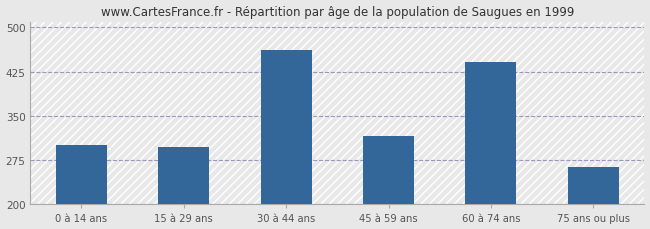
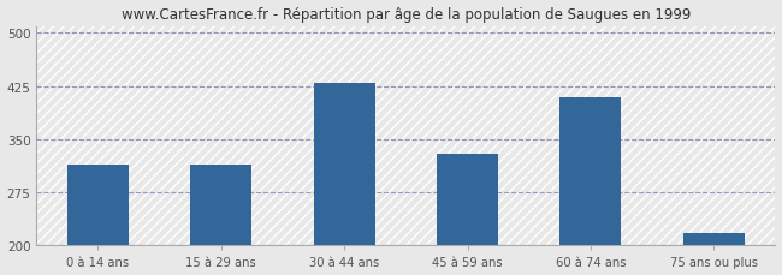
0 à 14 ans: 300 -> 315
15 à 29 ans: 298 -> 315
30 à 44 ans: 462 -> 430
45 à 59 ans: 316 -> 330
60 à 74 ans: 442 -> 410
75 ans ou plus: 264 -> 218
